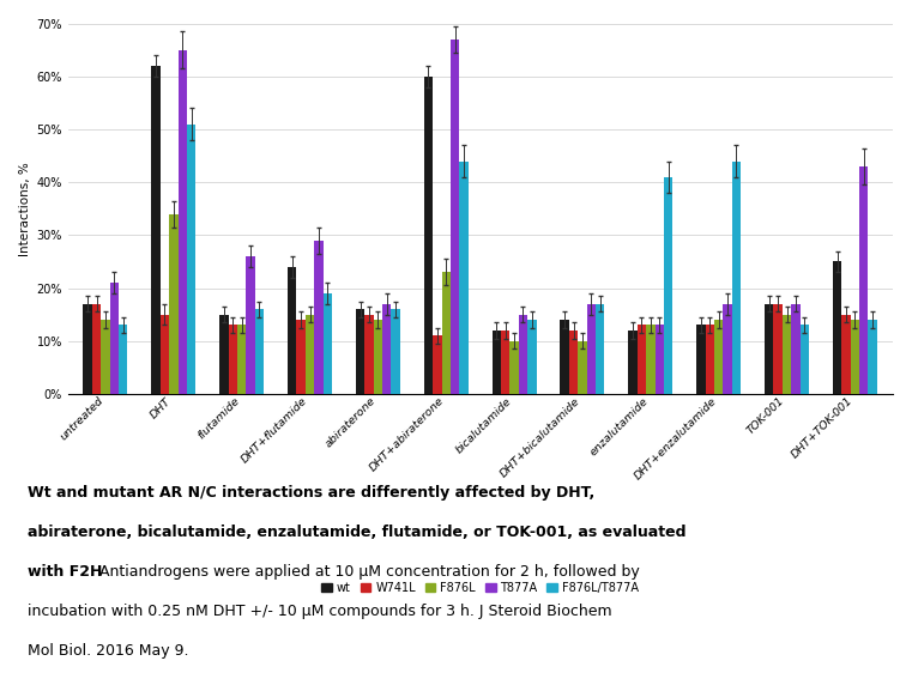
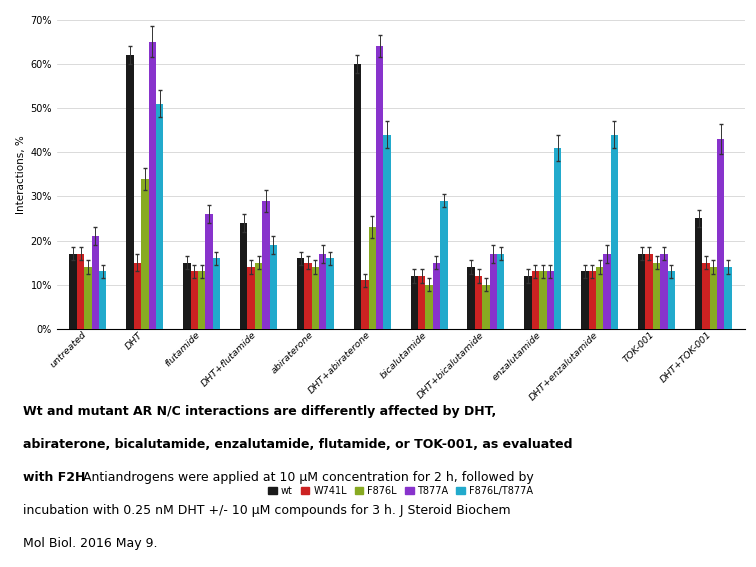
T877A/DHT+abiraterone: 67% -> 64%
F876L/T877A/bicalutamide: 14% -> 29%
